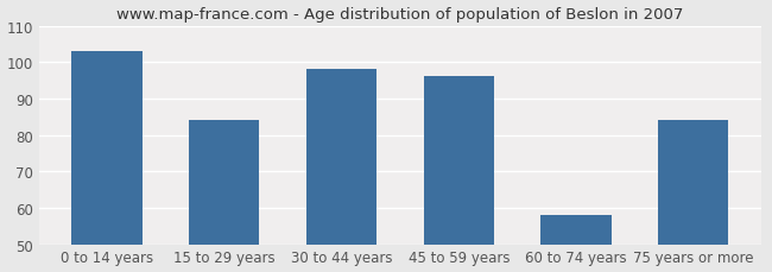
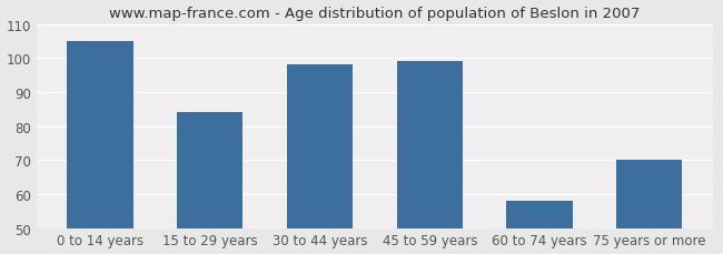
0 to 14 years: 103 -> 105
45 to 59 years: 96 -> 99
75 years or more: 84 -> 70
